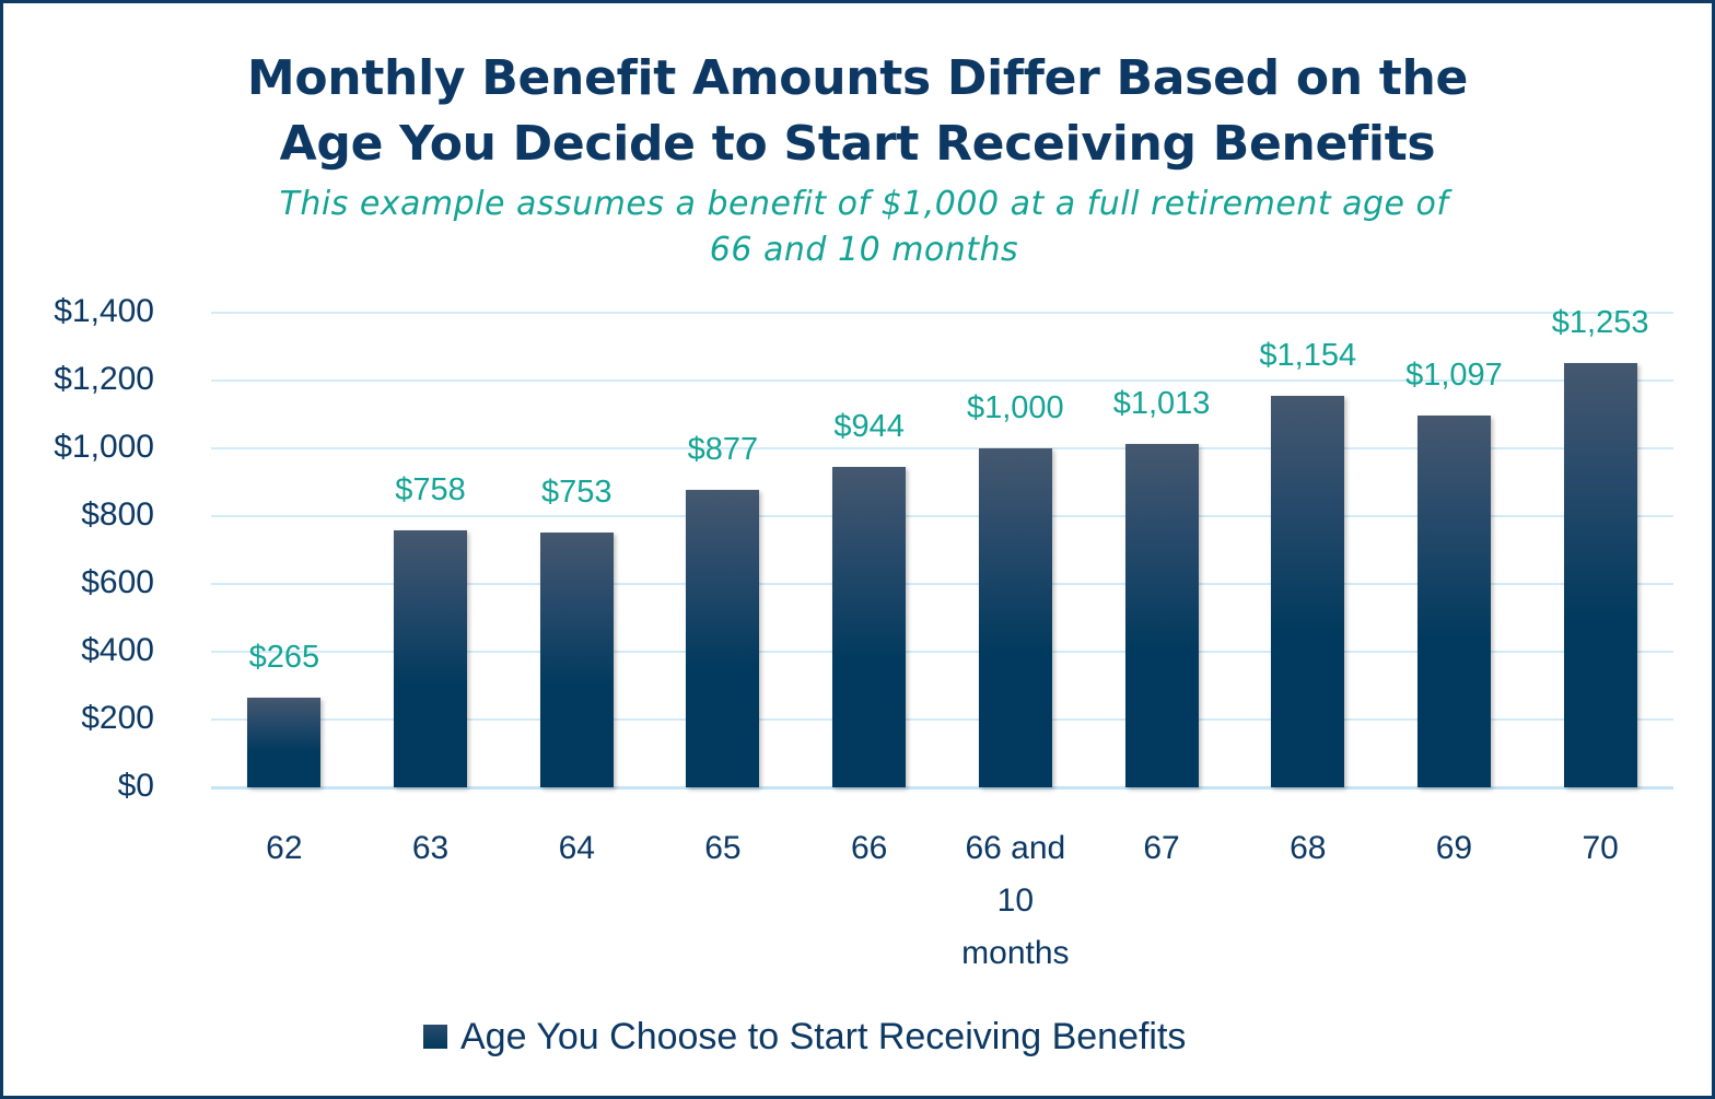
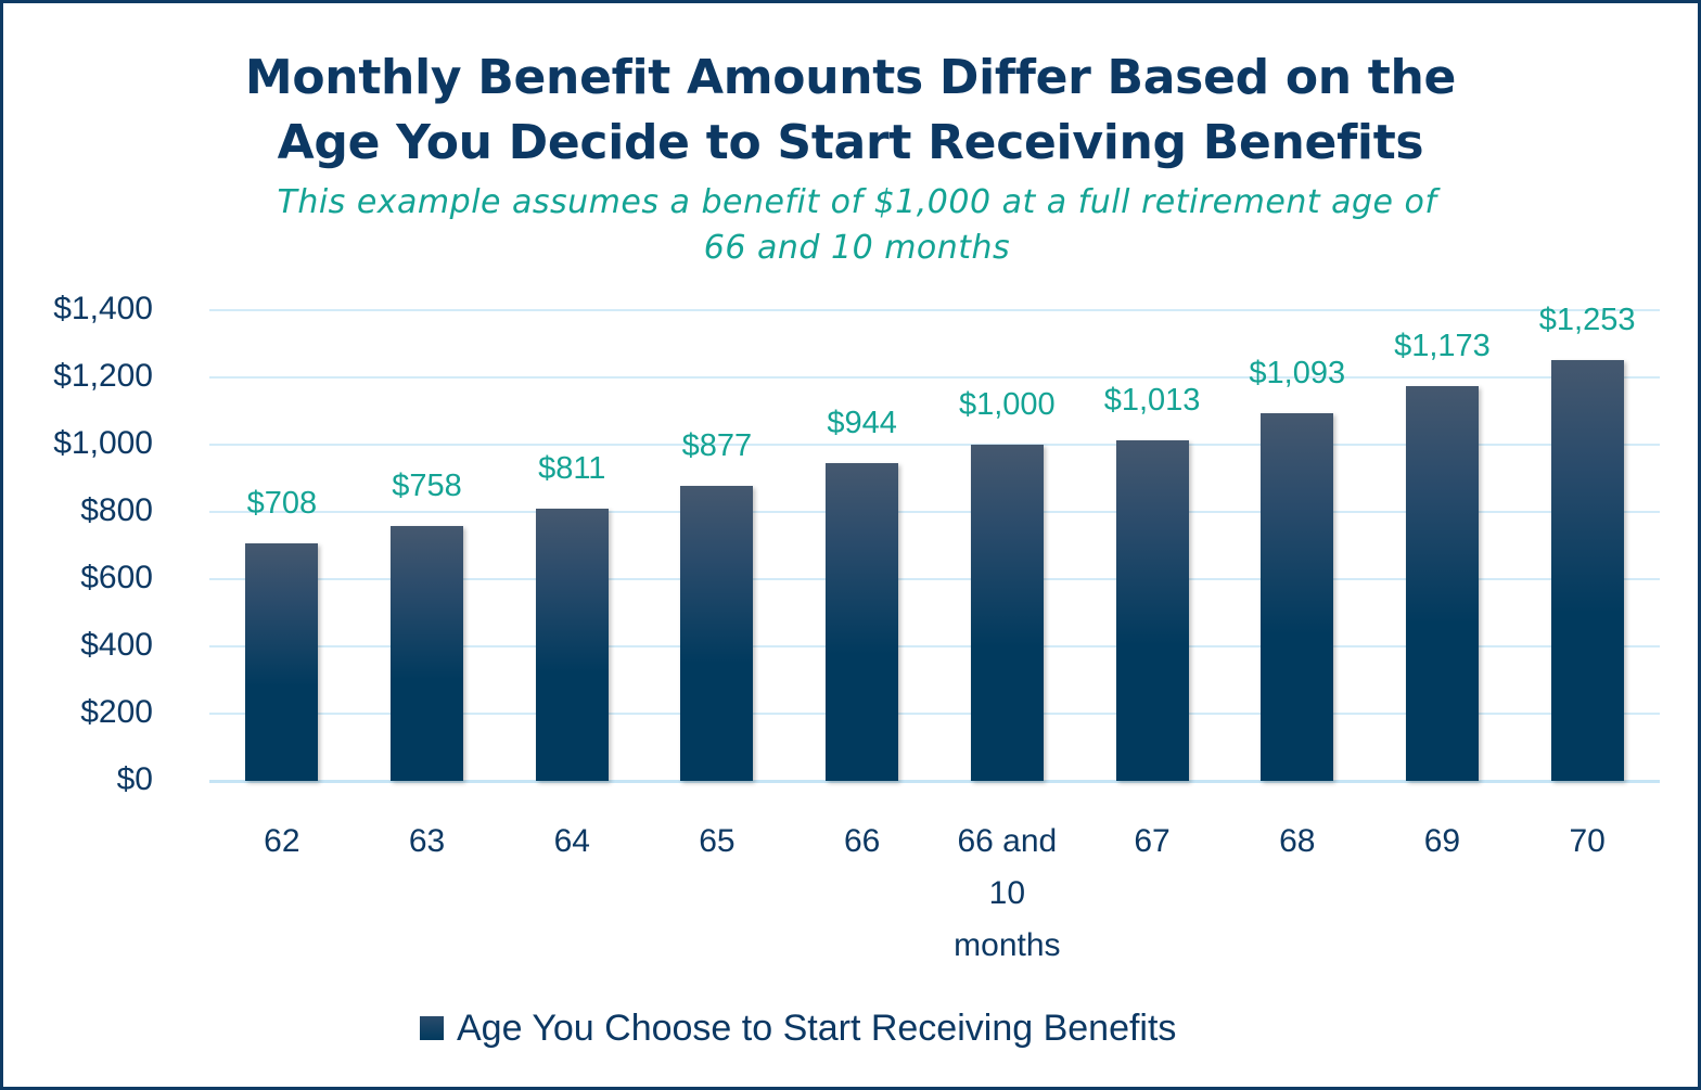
62: $265 -> $708
64: $753 -> $811
68: $1,154 -> $1,093
69: $1,097 -> $1,173
